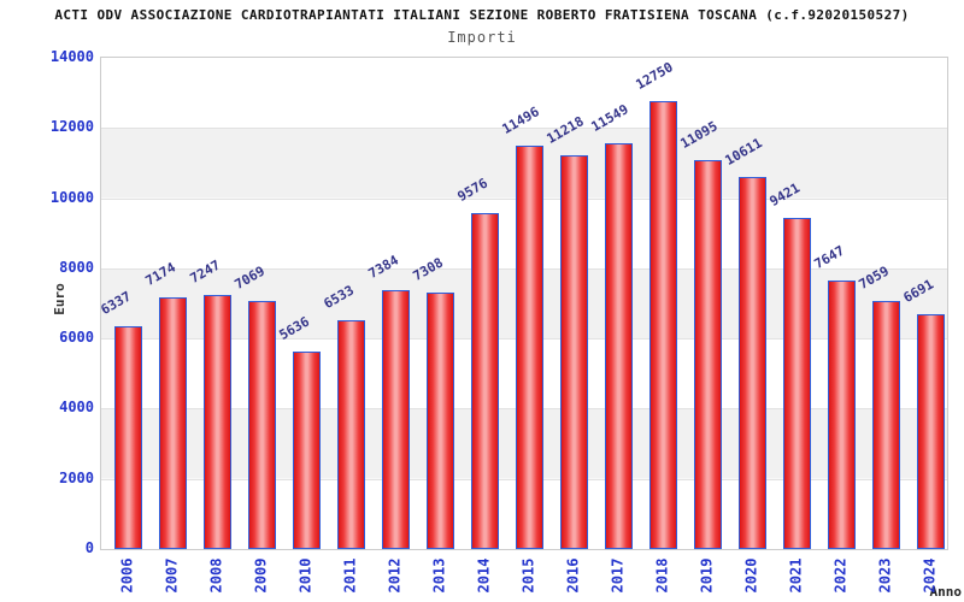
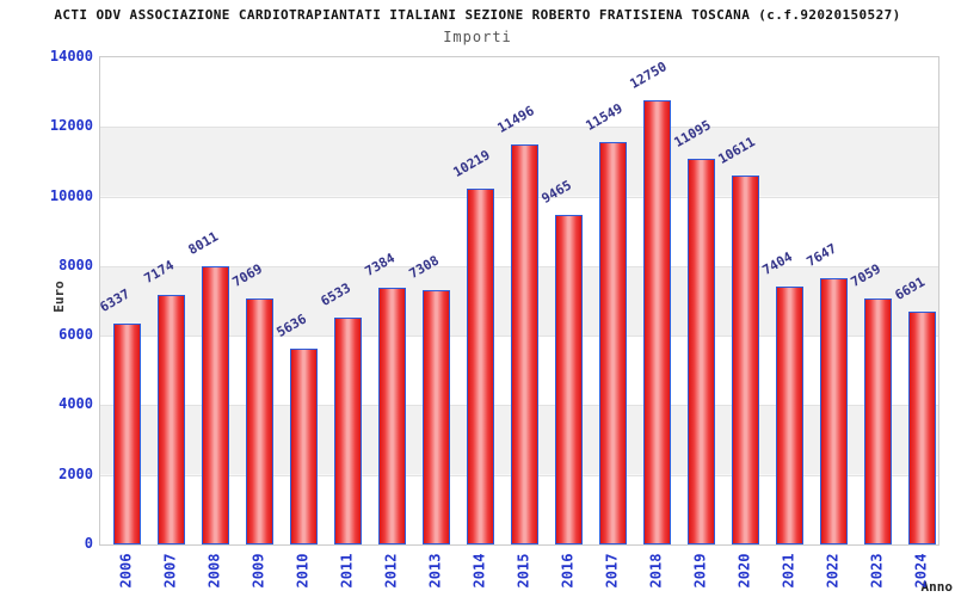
2008: 7247 -> 8011
2014: 9576 -> 10219
2016: 11218 -> 9465
2021: 9421 -> 7404
